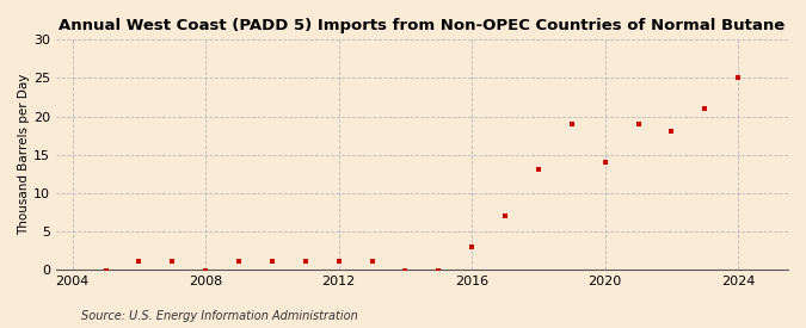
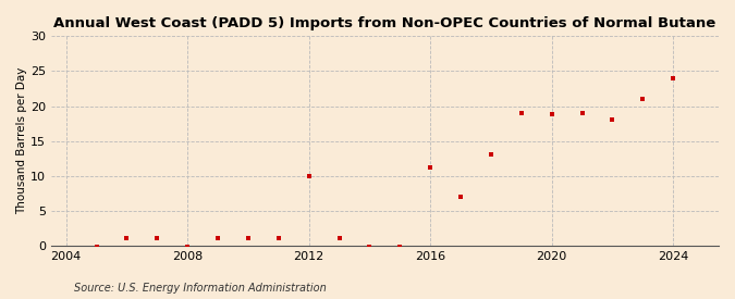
2012: 1.0 -> 10.0
2016: 3.0 -> 11.2
2020: 14.0 -> 18.8
2024: 25.0 -> 24.0
